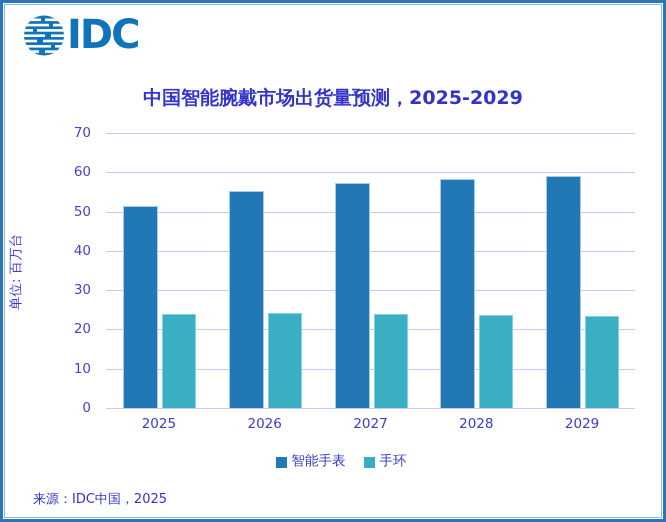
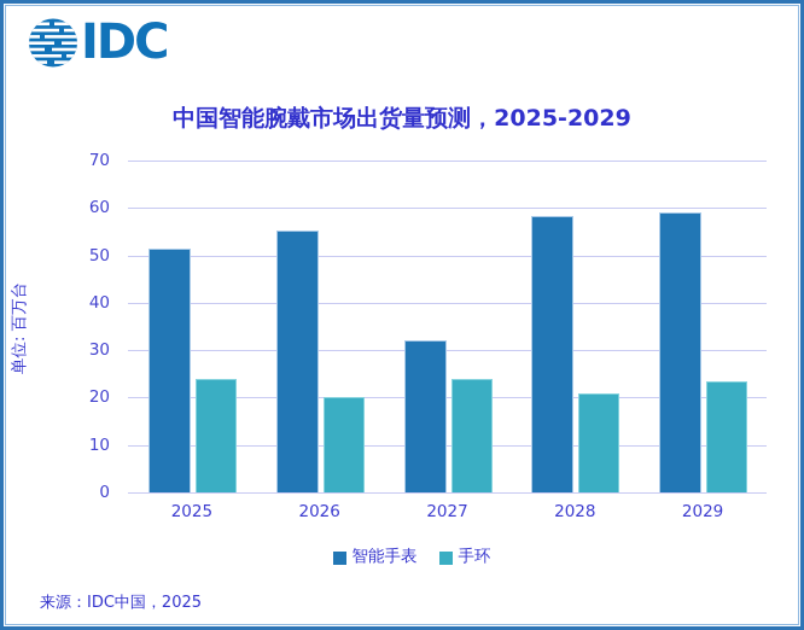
手环/2026: 24 -> 20
智能手表/2027: 57 -> 32
手环/2028: 24 -> 21
